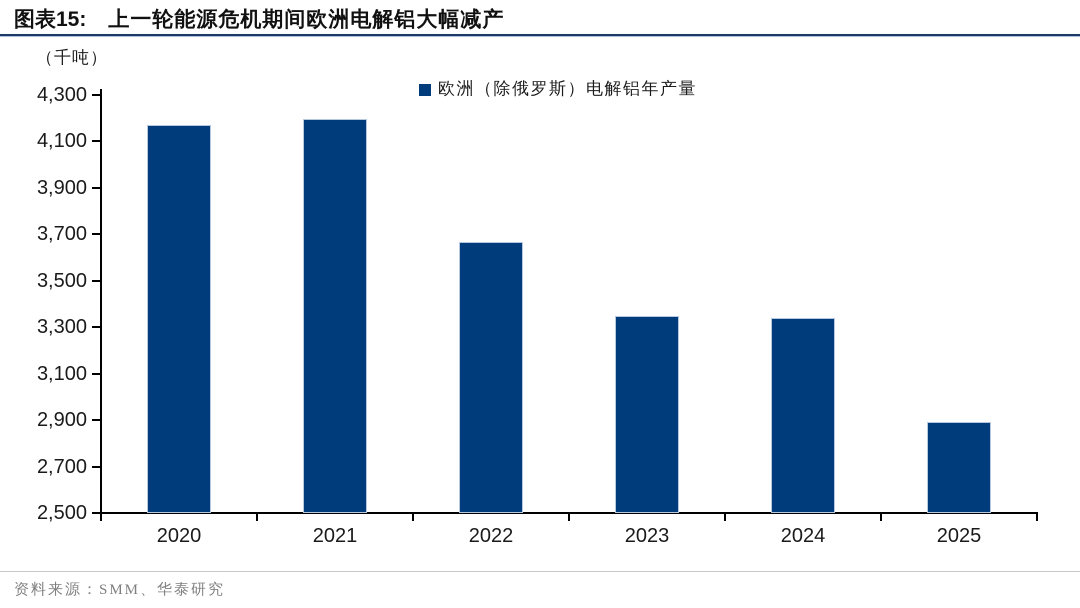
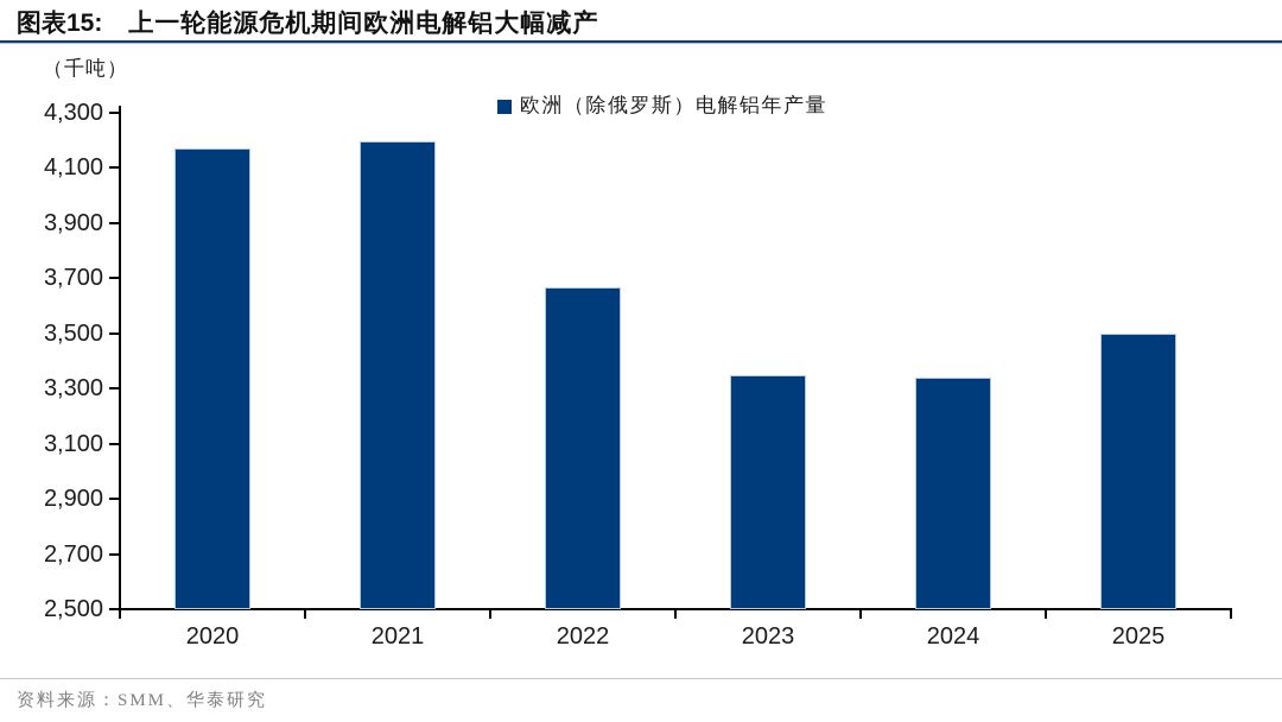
2025: 2890 -> 3500
